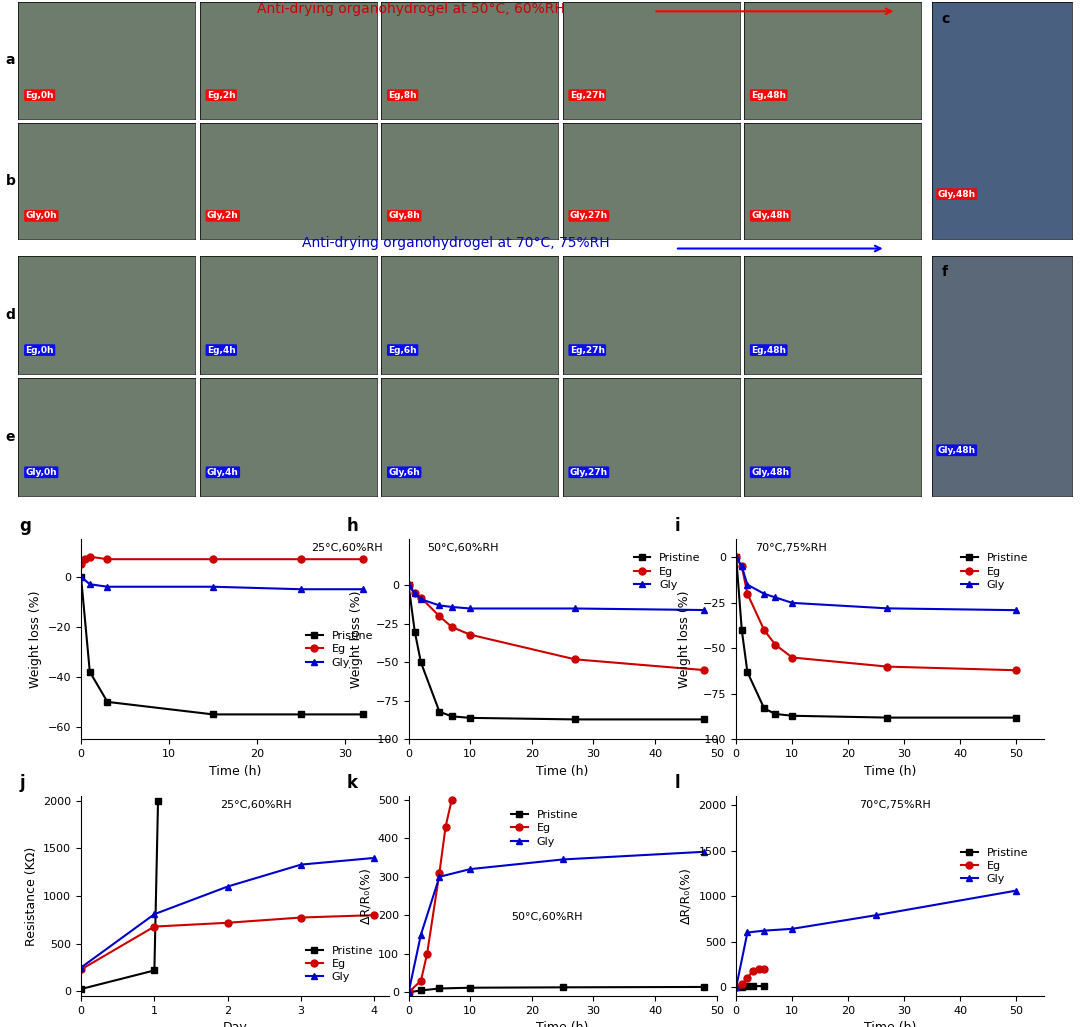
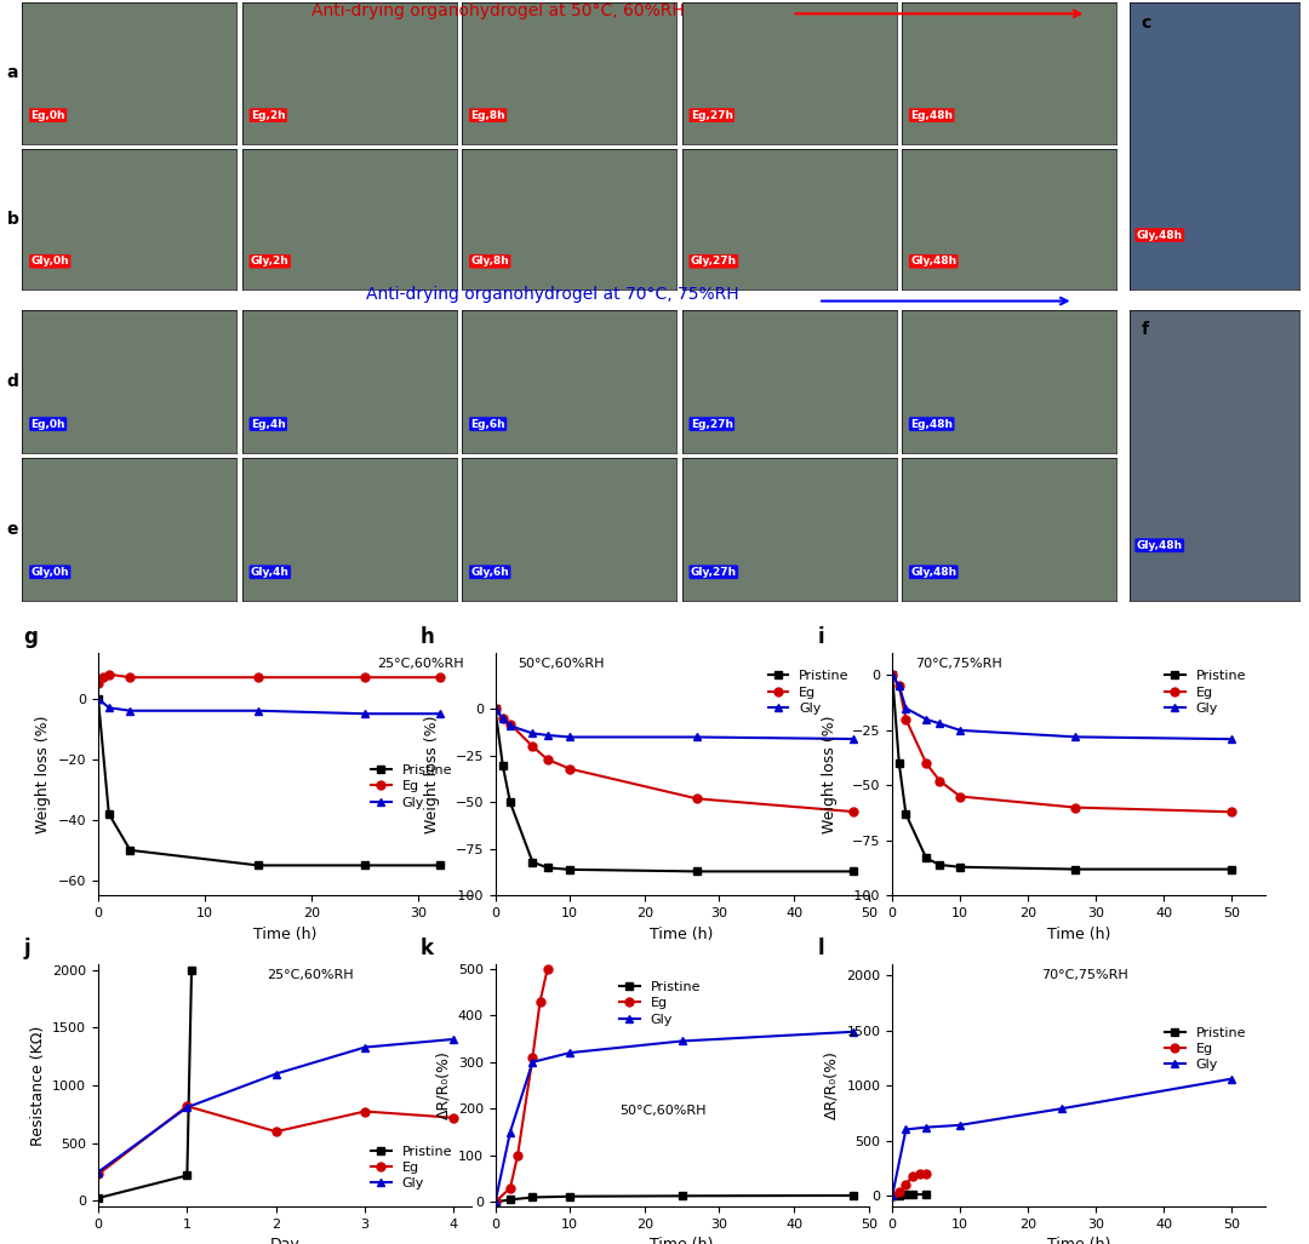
Eg/1: 680 -> 820
Eg/2: 720 -> 600
Eg/4: 800 -> 720
